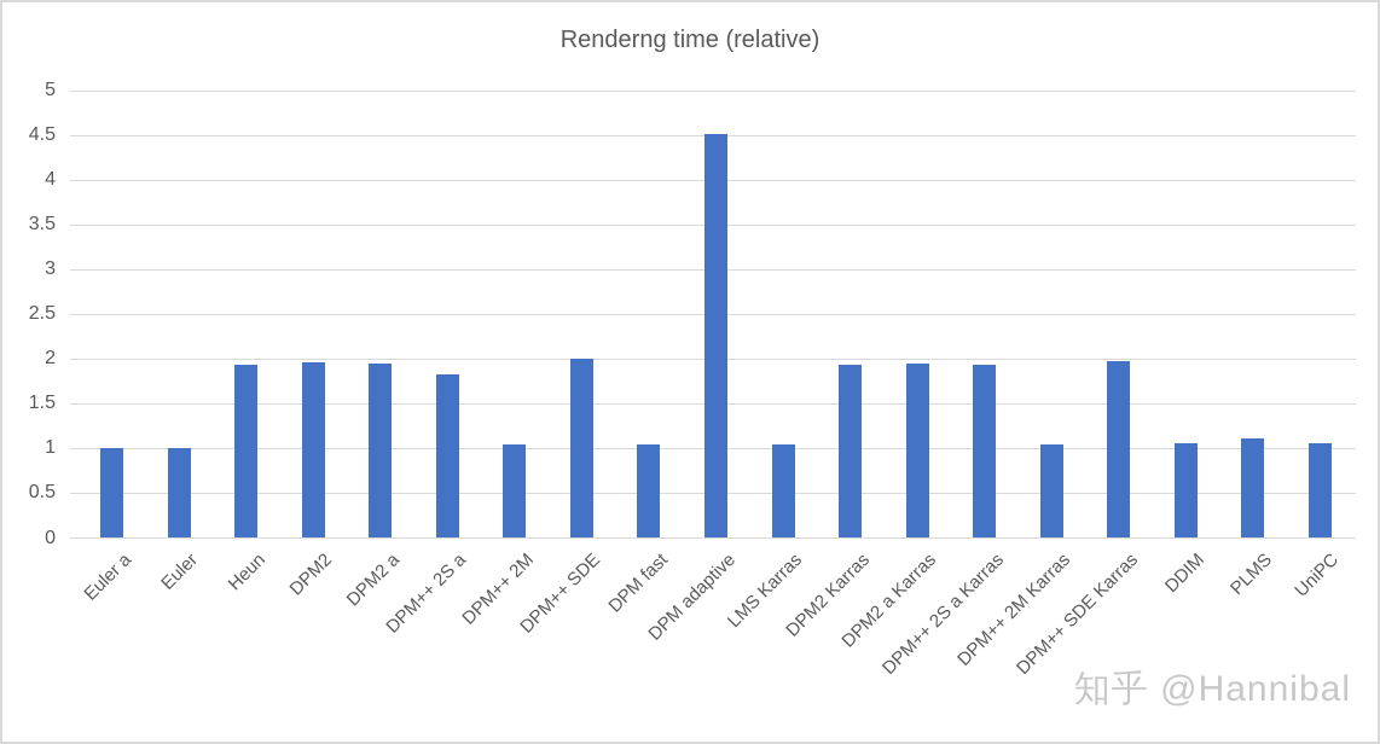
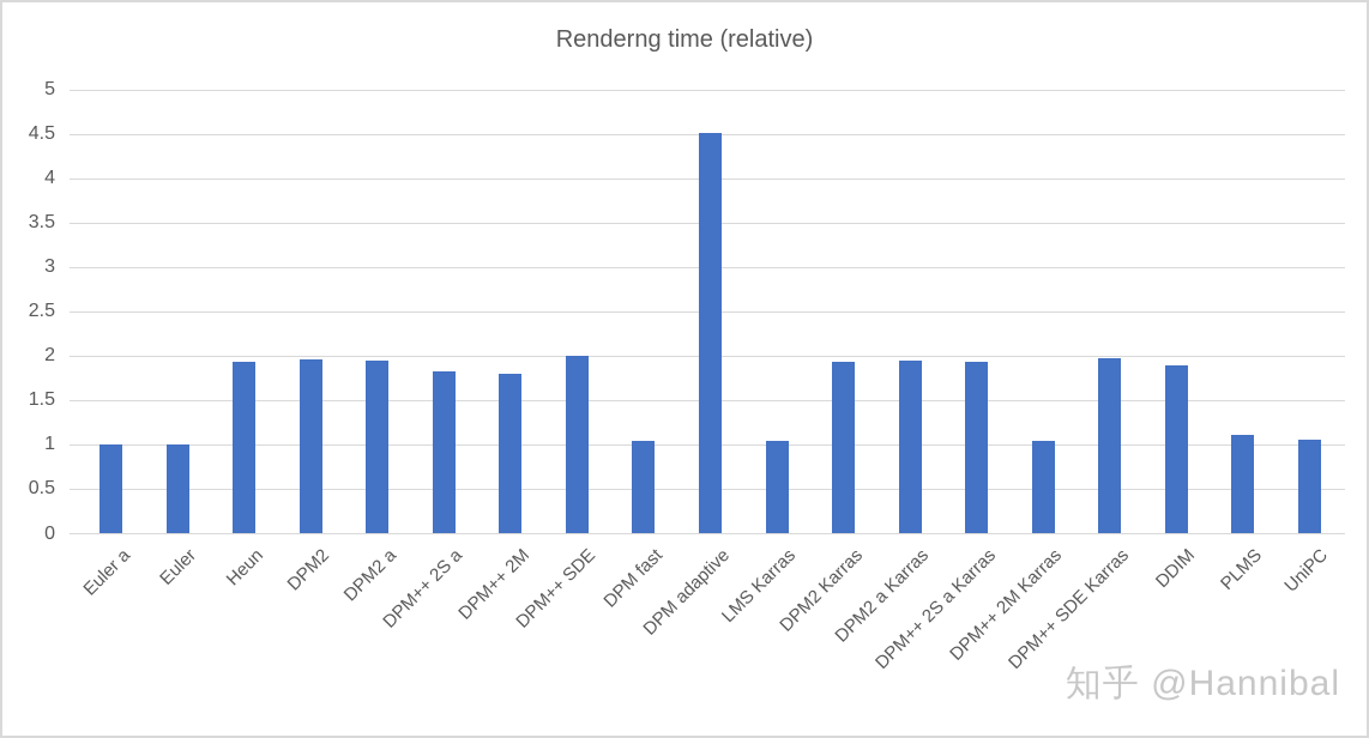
DPM++ 2M: 1.1 -> 1.8
DDIM: 1.1 -> 1.9
